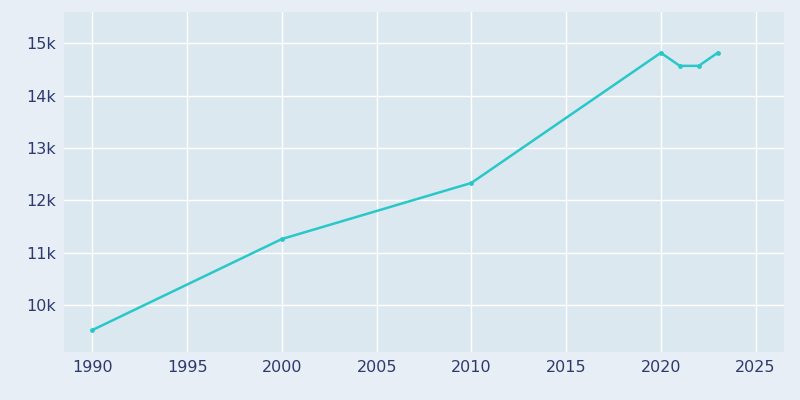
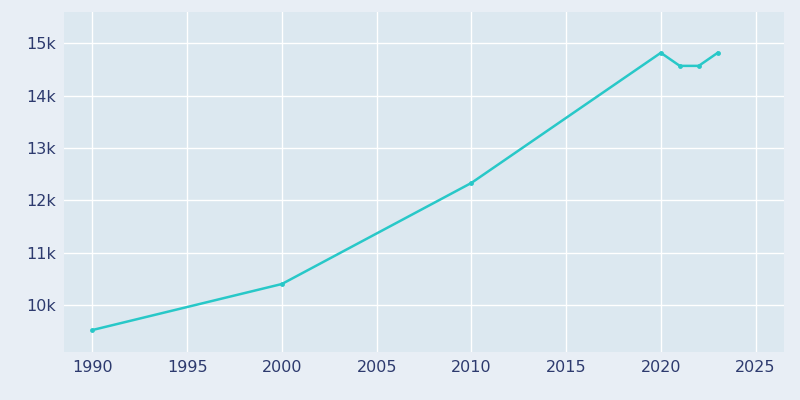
2000: 11.26k -> 10.40k
